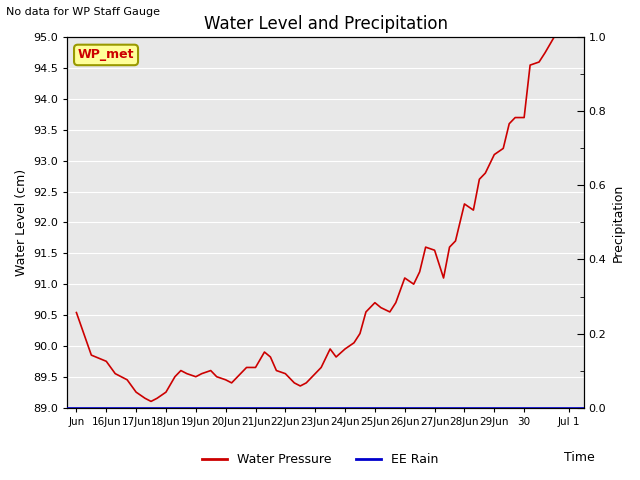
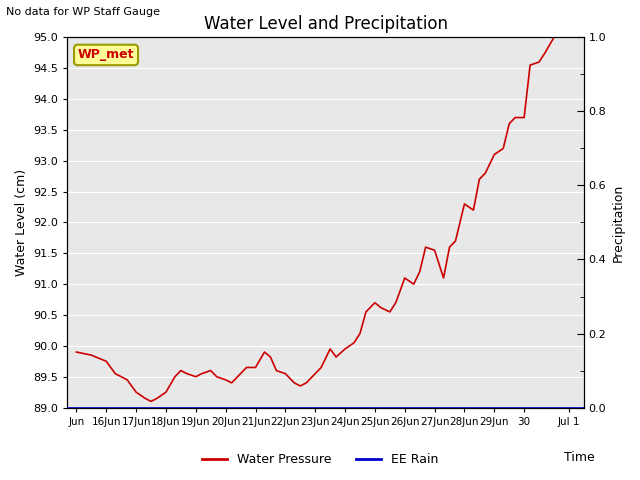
Water Pressure/Jun: 90.54 -> 89.90
